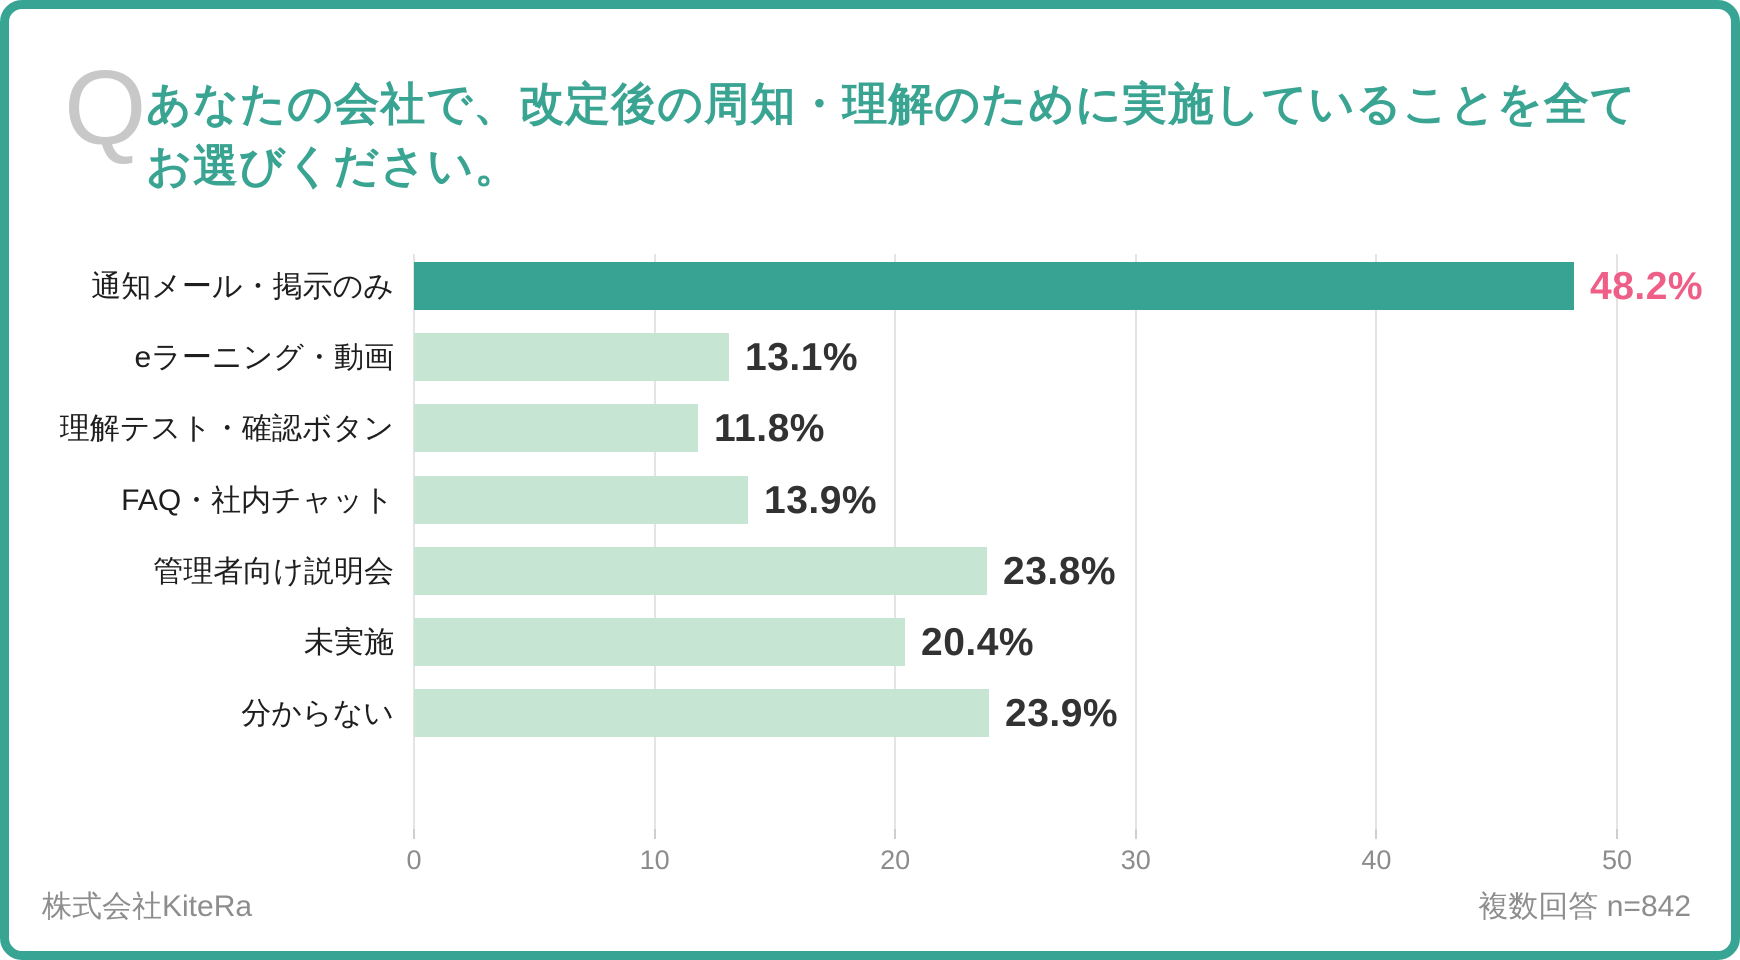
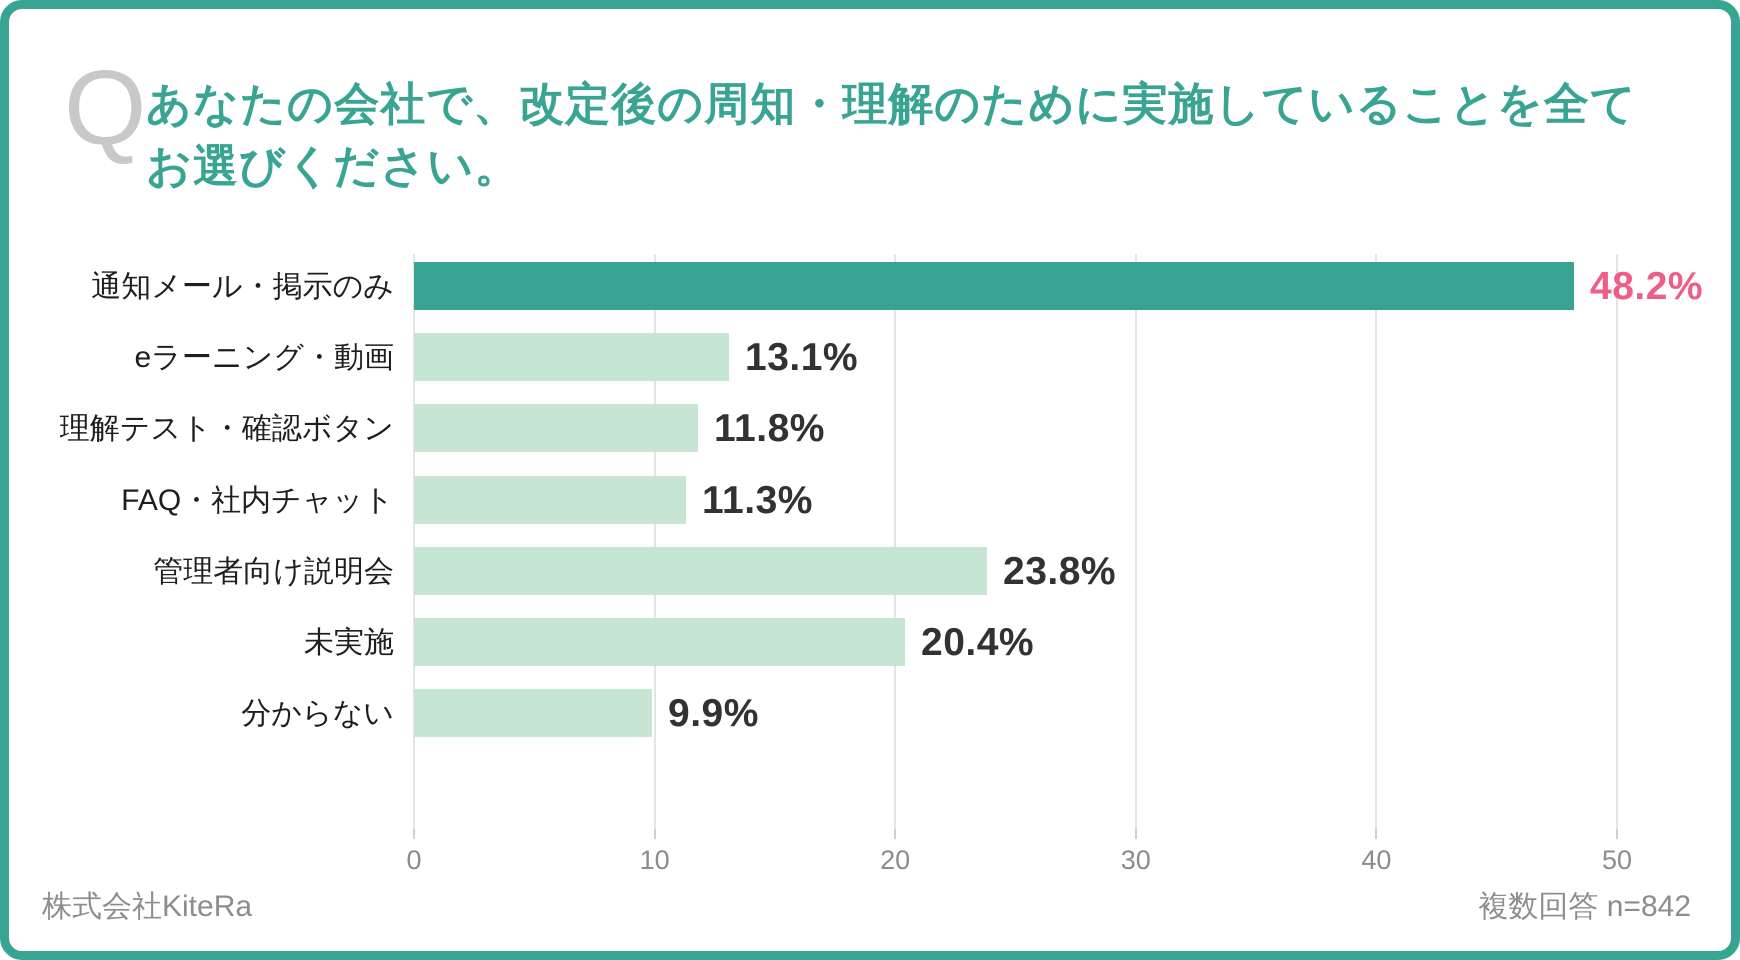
FAQ・社内チャット: 13.9% -> 11.3%
分からない: 23.9% -> 9.9%
